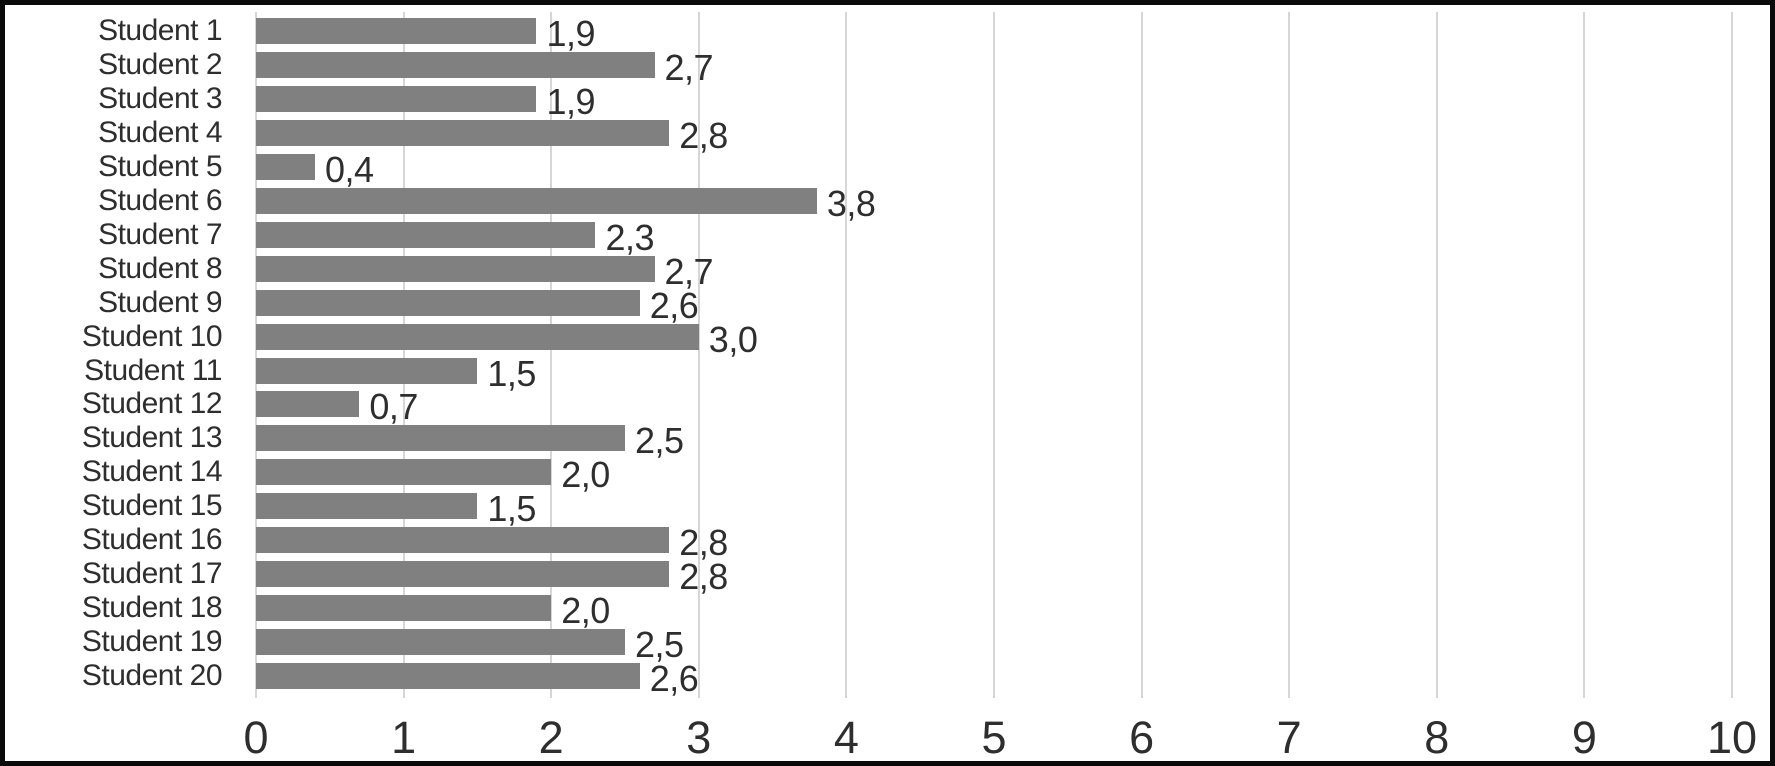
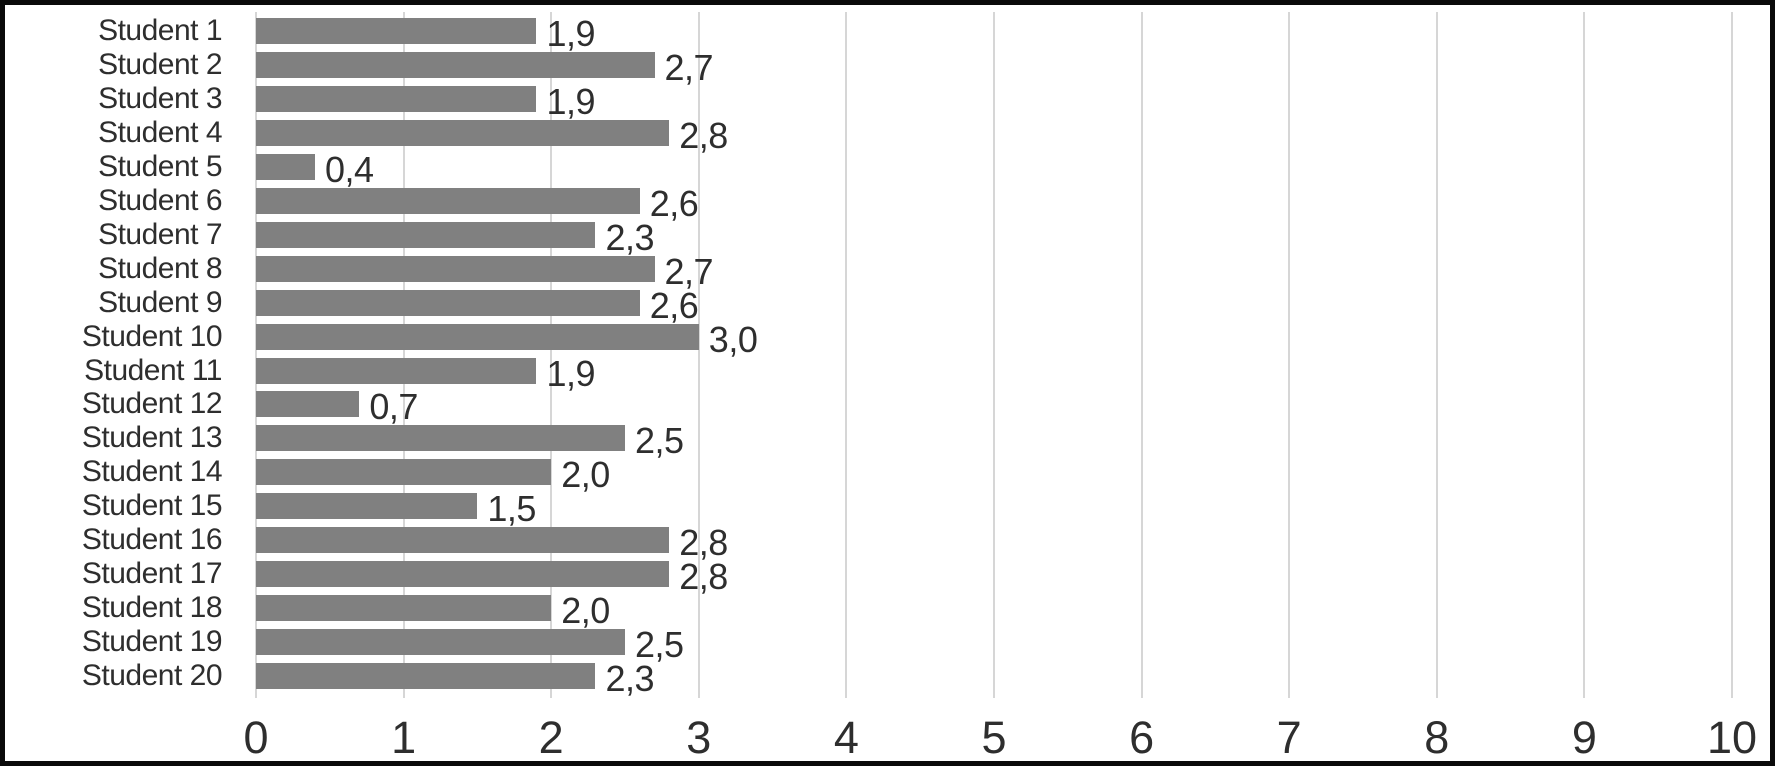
Student 6: 3,8 -> 2,6
Student 11: 1,5 -> 1,9
Student 20: 2,6 -> 2,3
